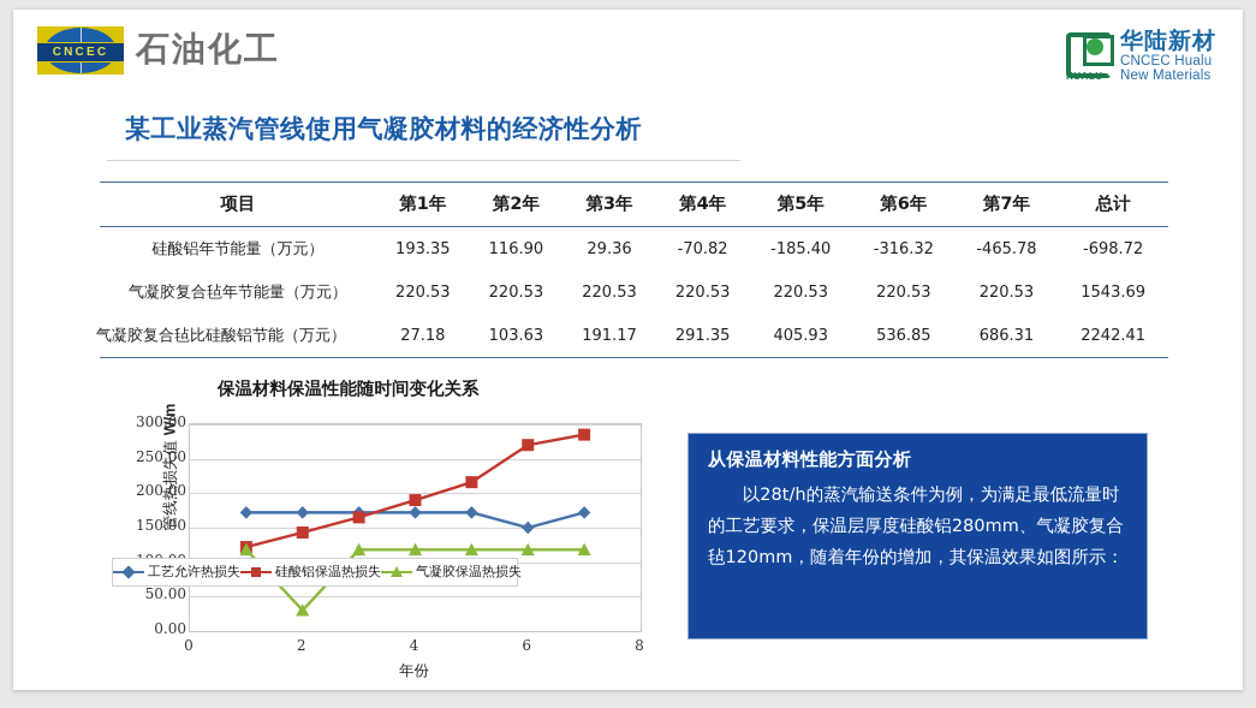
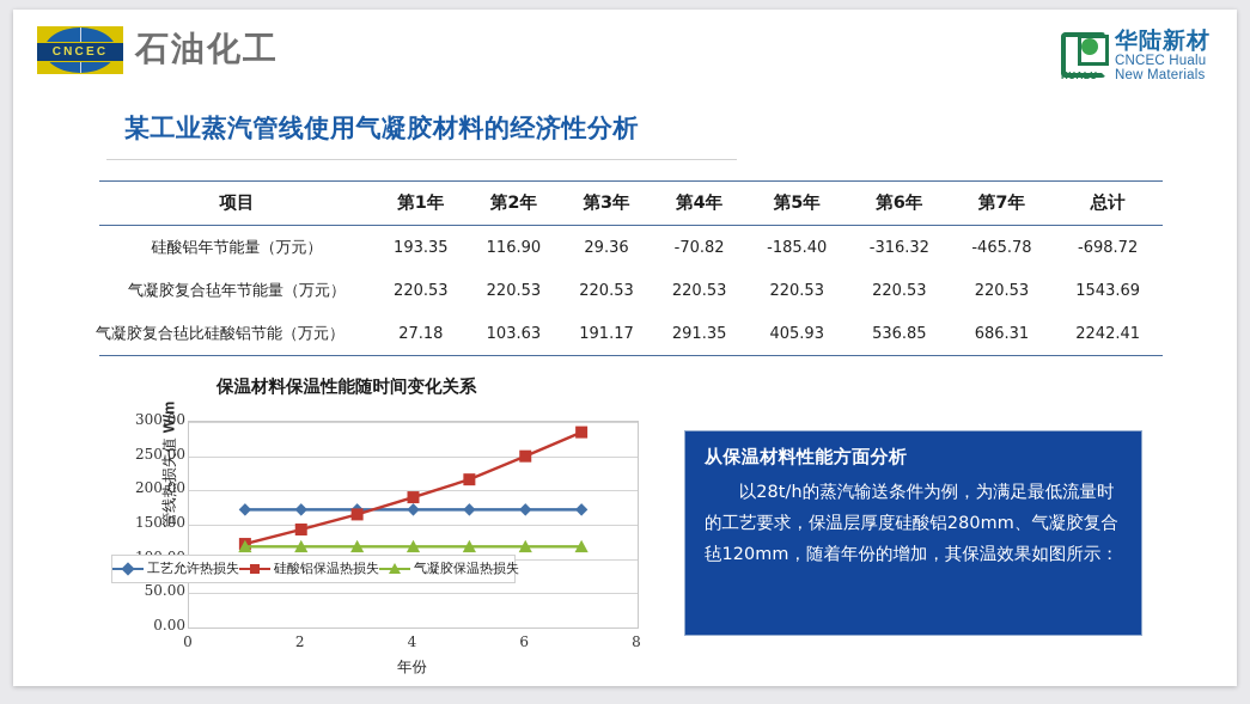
气凝胶保温热损失/2: 30 -> 120
工艺允许热损失/6: 150 -> 170
硅酸铝保温热损失/6: 270 -> 250
